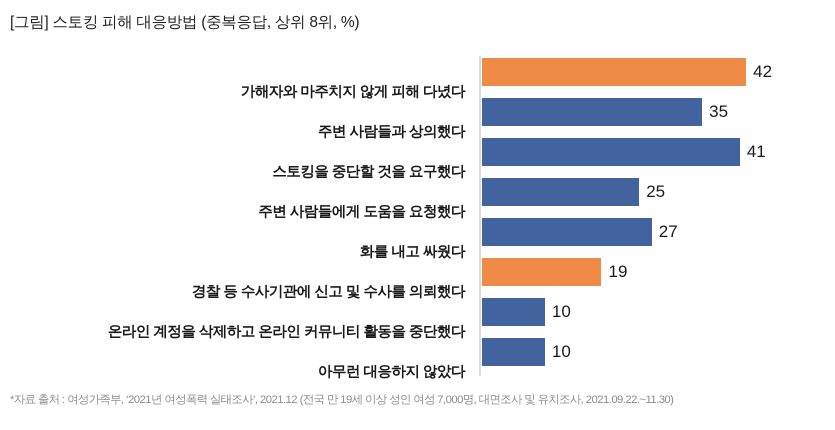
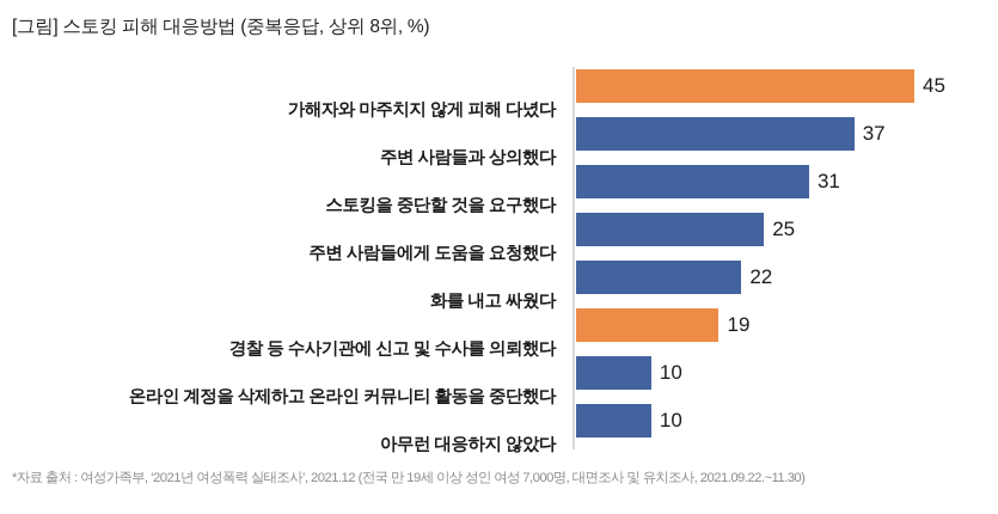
가해자와 마주치지 않게 피해 다녔다: 42 -> 45
주변 사람들과 상의했다: 35 -> 37
스토킹을 중단할 것을 요구했다: 41 -> 31
화를 내고 싸웠다: 27 -> 22
